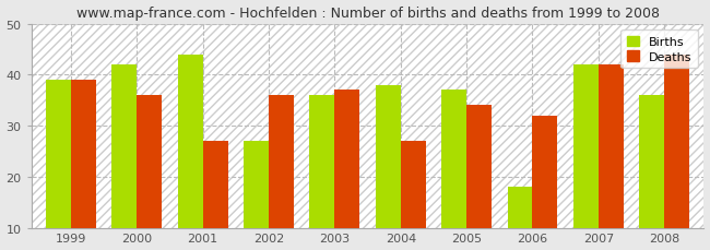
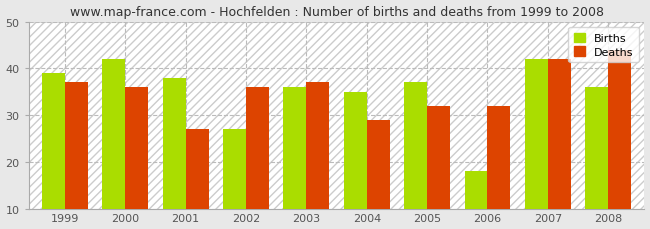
Deaths/1999: 39 -> 37
Births/2001: 44 -> 38
Births/2004: 38 -> 35
Deaths/2004: 27 -> 29
Deaths/2005: 34 -> 32
